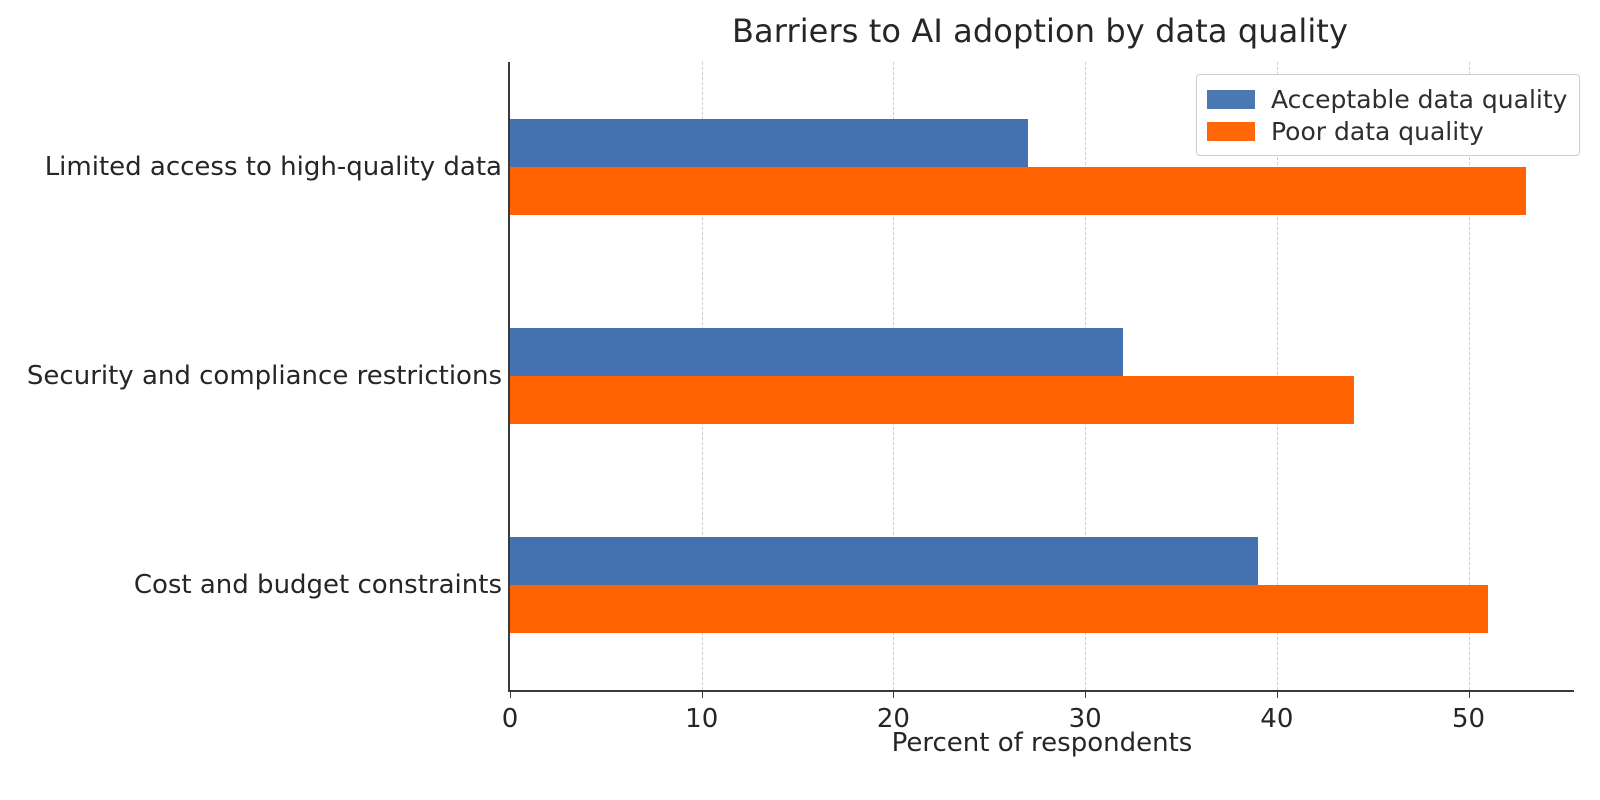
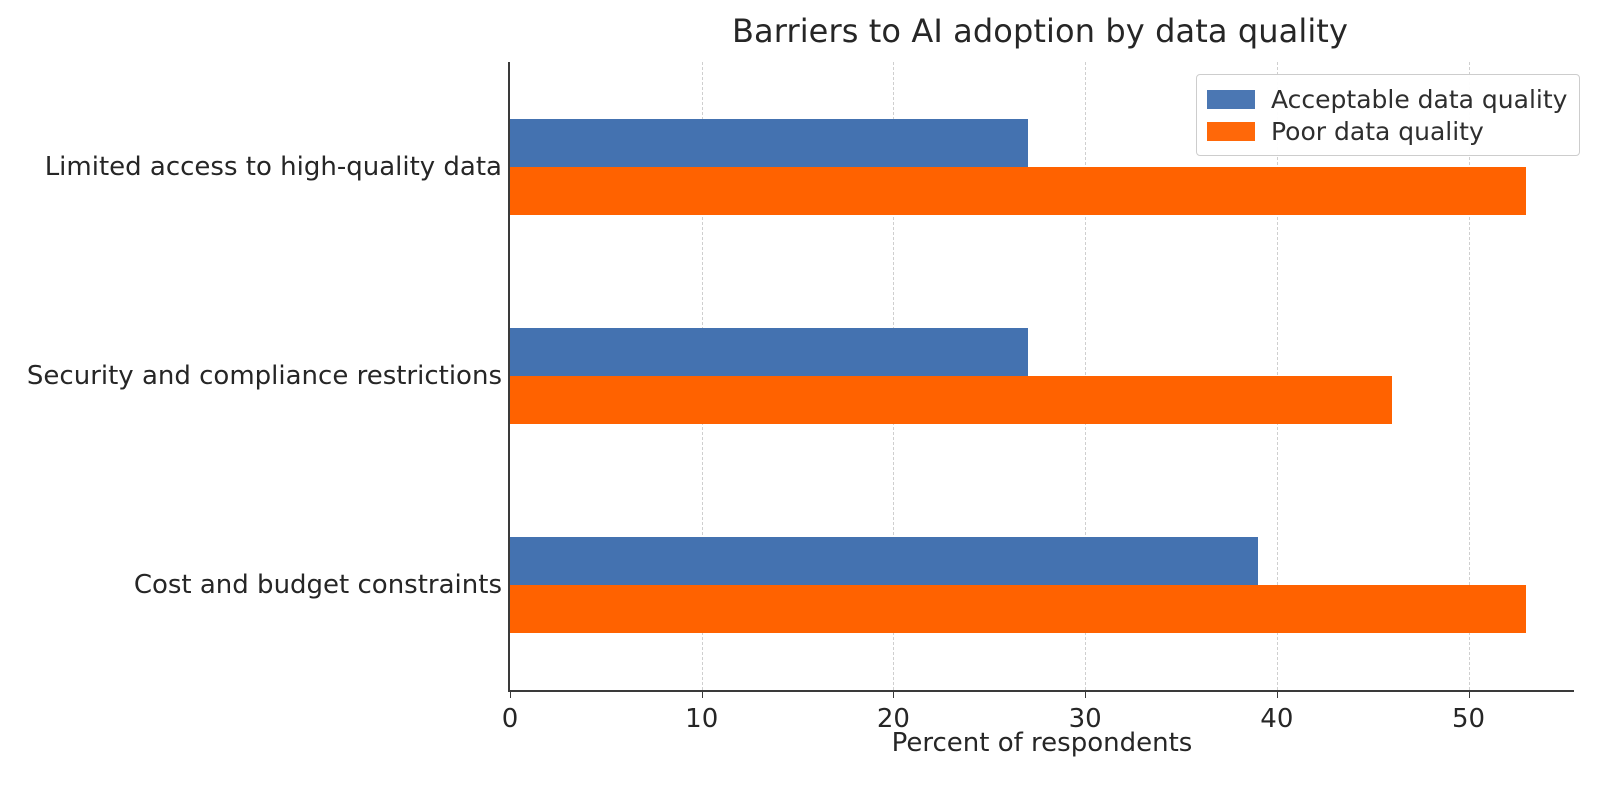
Acceptable data quality/Security and compliance restrictions: 32 -> 27
Poor data quality/Security and compliance restrictions: 44 -> 46
Poor data quality/Cost and budget constraints: 51 -> 53
